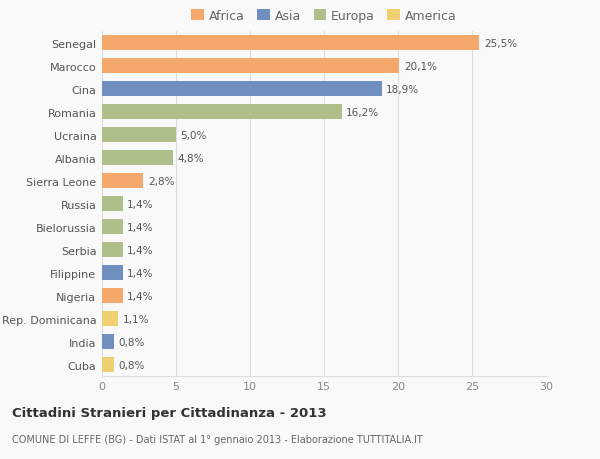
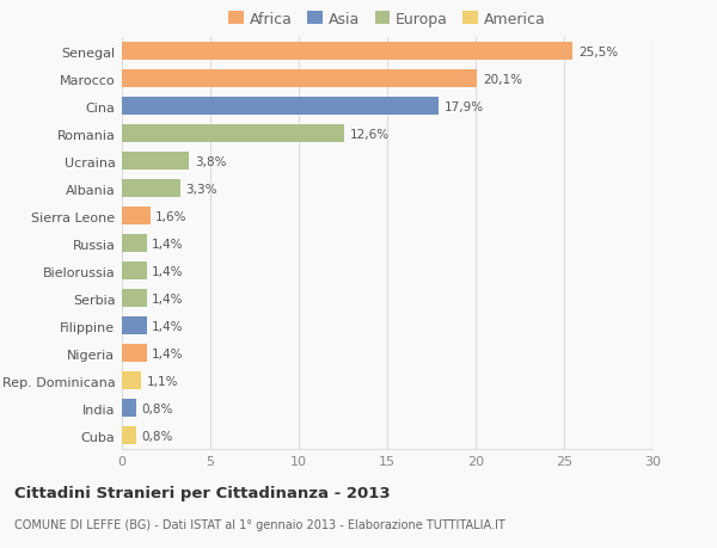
Cina: 18,9% -> 17,9%
Romania: 16,2% -> 12,6%
Ucraina: 5,0% -> 3,8%
Albania: 4,8% -> 3,3%
Sierra Leone: 2,8% -> 1,6%
